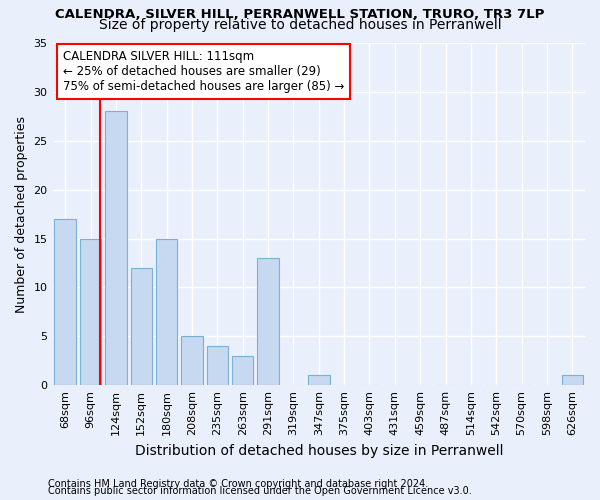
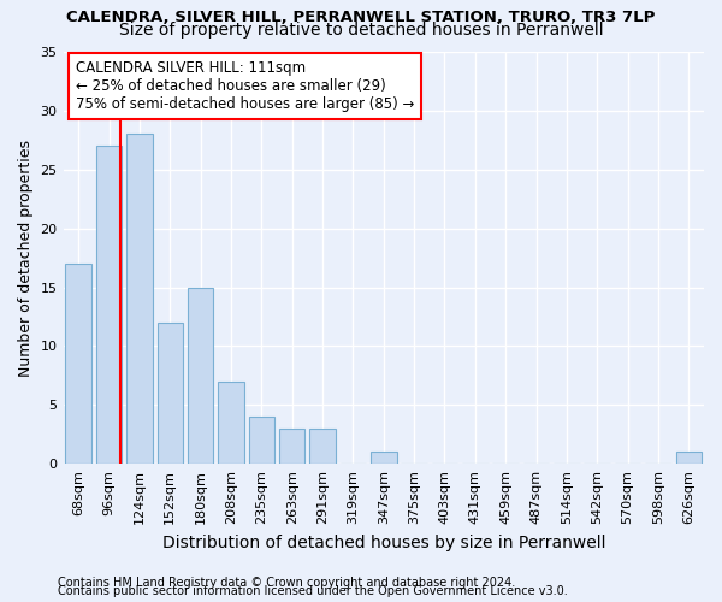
96sqm: 15 -> 27
208sqm: 5 -> 7
291sqm: 13 -> 3
